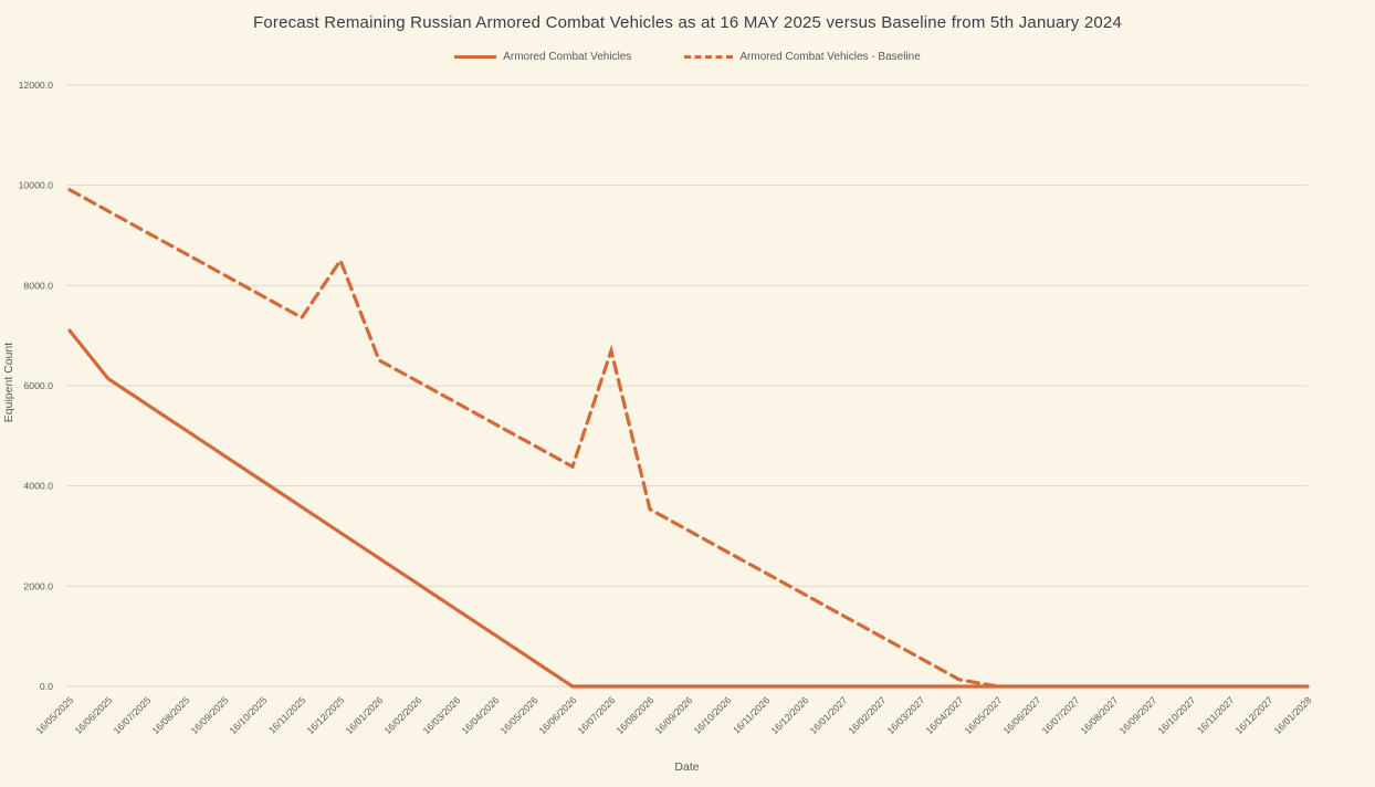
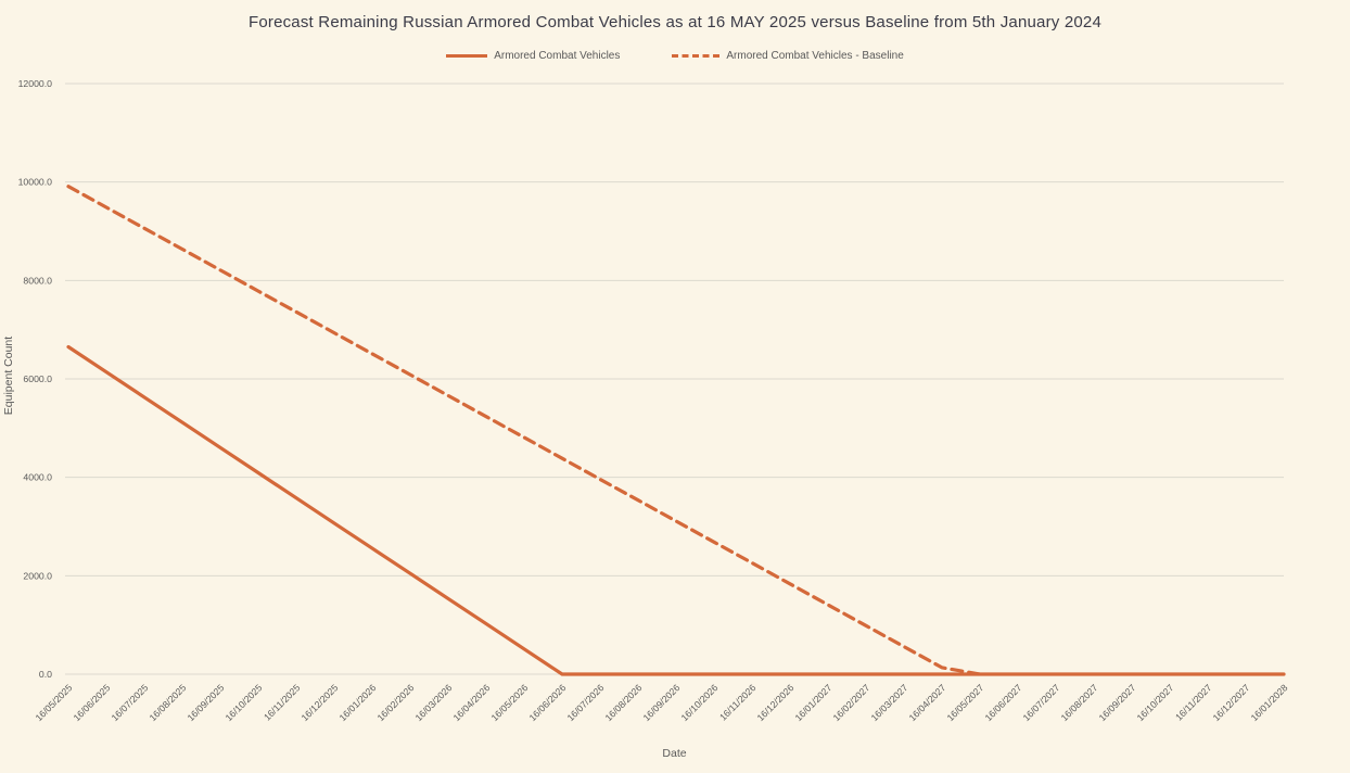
Armored Combat Vehicles/16/05/2025: 7100 -> 6600
Armored Combat Vehicles - Baseline/16/12/2025: 8500 -> 6900
Armored Combat Vehicles - Baseline/16/07/2026: 6700 -> 4000
